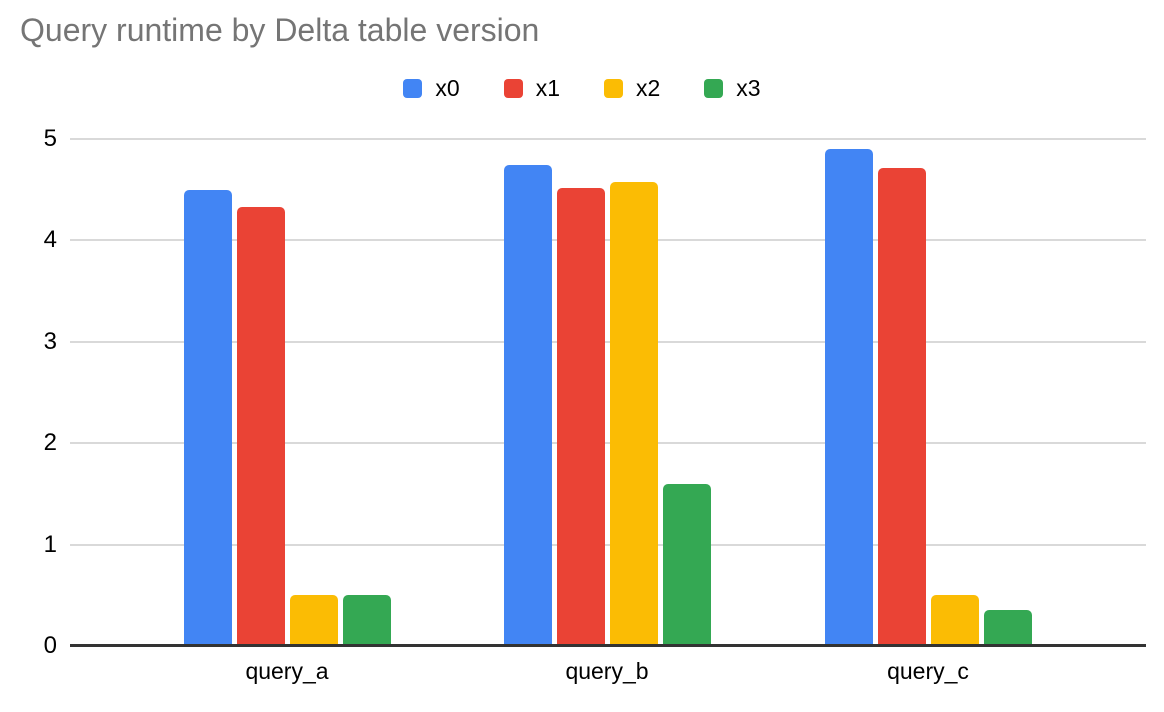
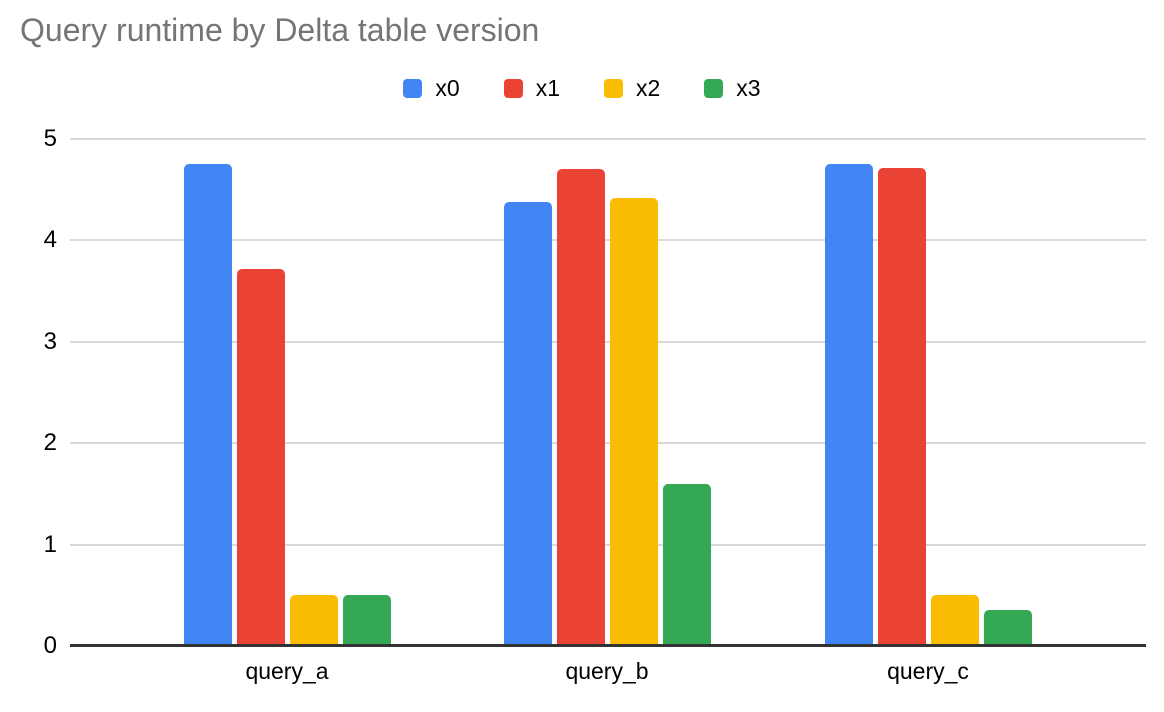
x0/query_a: 4.50 -> 4.75
x1/query_a: 4.33 -> 3.72
x0/query_b: 4.74 -> 4.38
x1/query_b: 4.52 -> 4.70
x2/query_b: 4.58 -> 4.42
x0/query_c: 4.90 -> 4.75
